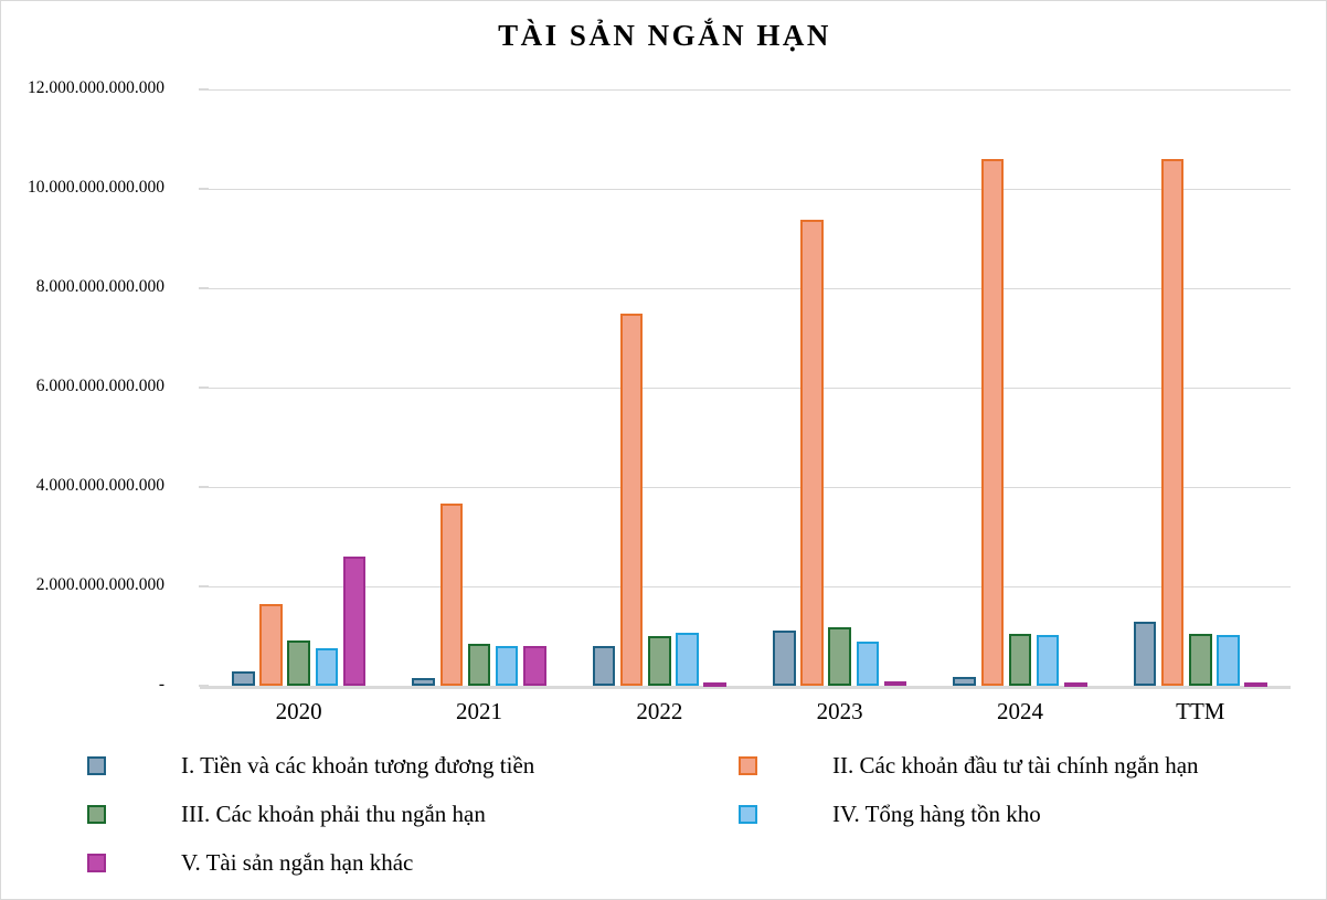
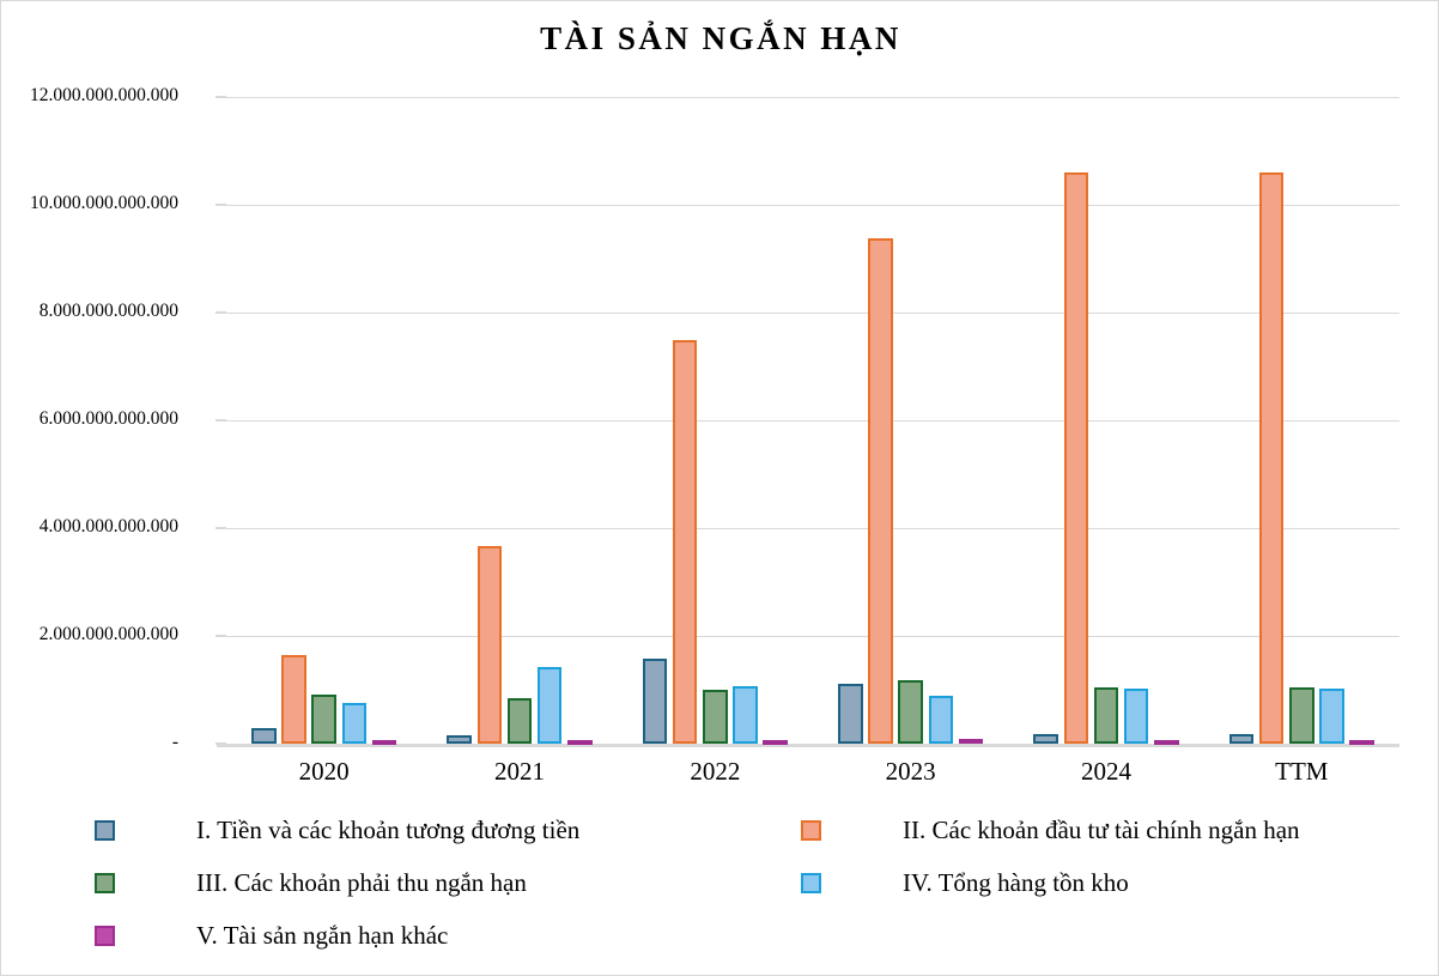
V. Tài sản ngắn hạn khác/2020: 2600000000000 -> 100000000000
IV. Tổng hàng tồn kho/2021: 800000000000 -> 1400000000000
V. Tài sản ngắn hạn khác/2021: 800000000000 -> 100000000000
I. Tiền và các khoản tương đương tiền/2022: 800000000000 -> 1600000000000
I. Tiền và các khoản tương đương tiền/TTM: 1300000000000 -> 200000000000
